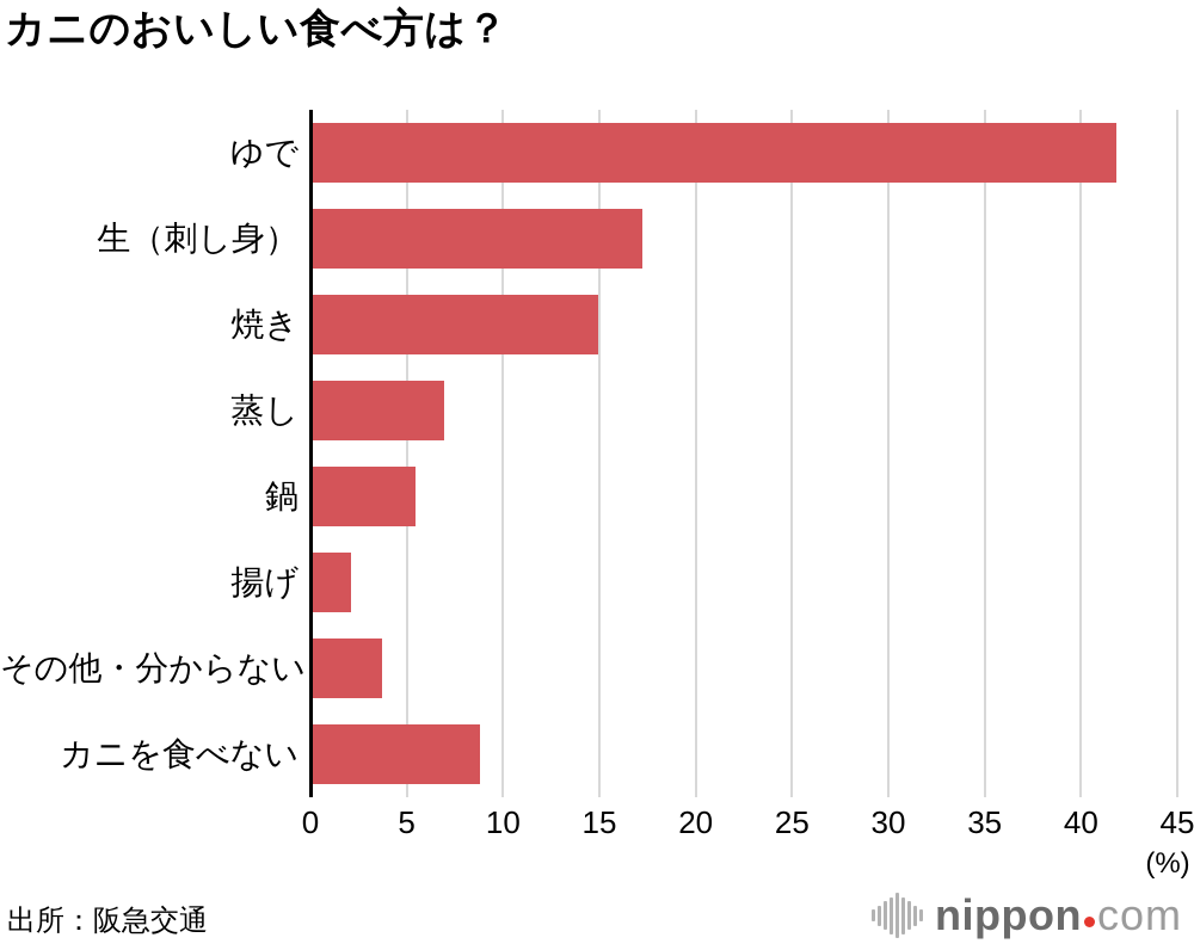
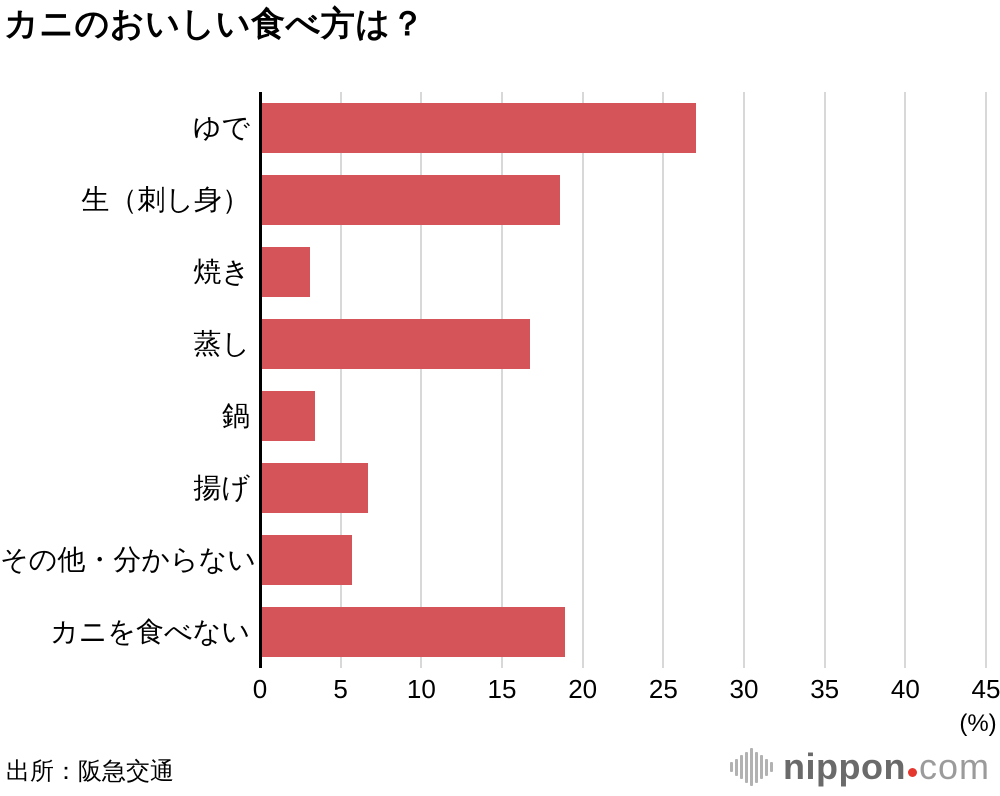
ゆで: 41.7 -> 26.9
生（刺し身）: 17.1 -> 18.5
焼き: 14.8 -> 3.0
蒸し: 6.8 -> 16.6
鍋: 5.3 -> 3.3
揚げ: 2.0 -> 6.6
その他・分からない: 3.6 -> 5.6
カニを食べない: 8.7 -> 18.8
